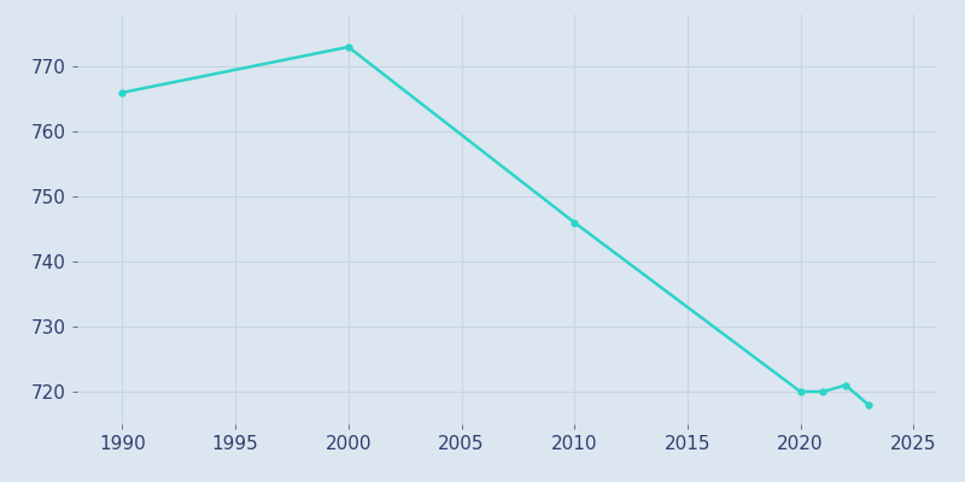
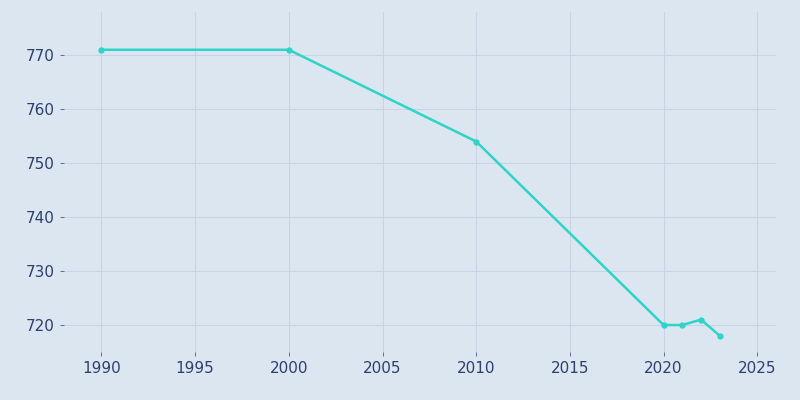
1990: 766 -> 771
2000: 773 -> 771
2010: 746 -> 754
